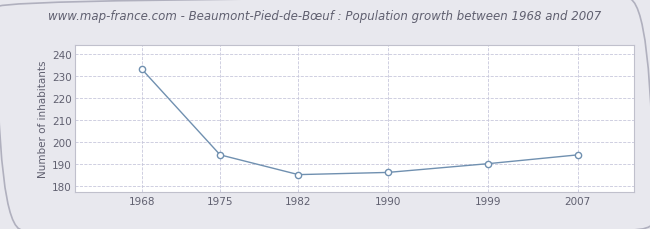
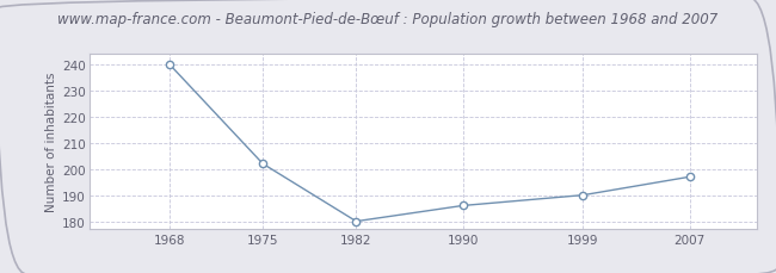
1968: 233 -> 240
1975: 194 -> 202
1982: 185 -> 180
2007: 194 -> 197
